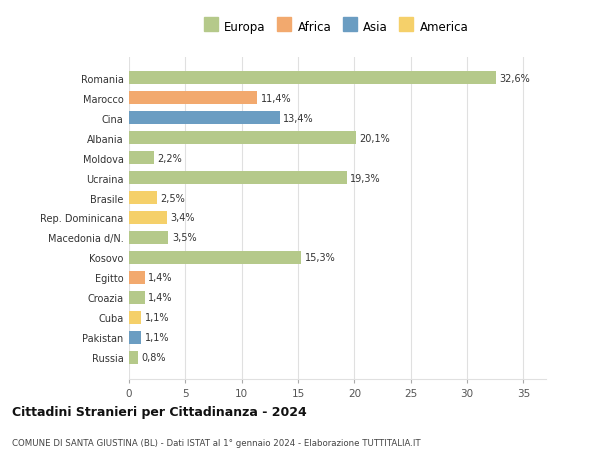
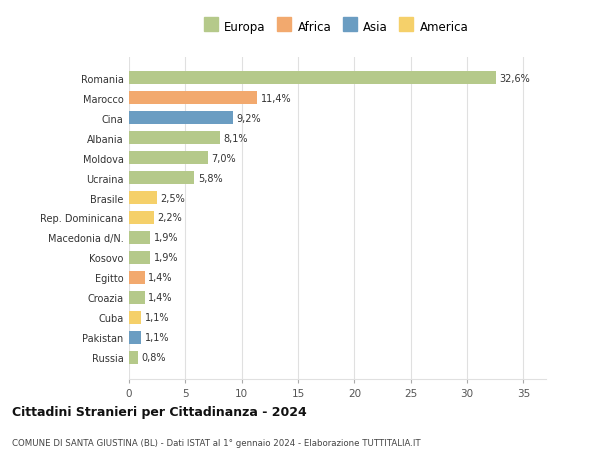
Cina: 13,4% -> 9,2%
Albania: 20,1% -> 8,1%
Moldova: 2,2% -> 7,0%
Ucraina: 19,3% -> 5,8%
Rep. Dominicana: 3,4% -> 2,2%
Macedonia d/N.: 3,5% -> 1,9%
Kosovo: 15,3% -> 1,9%
